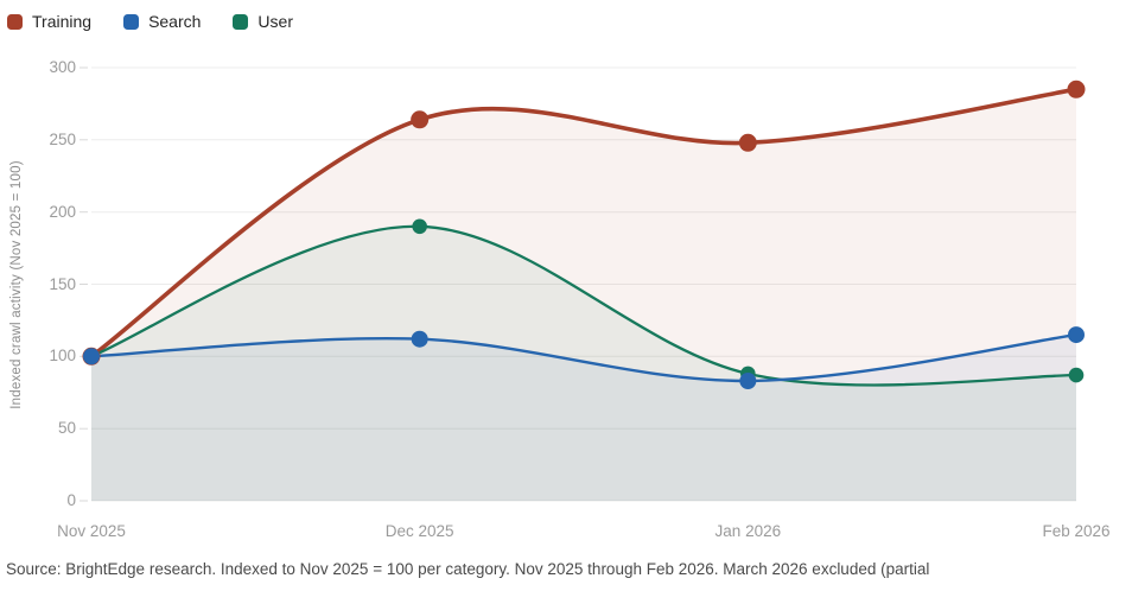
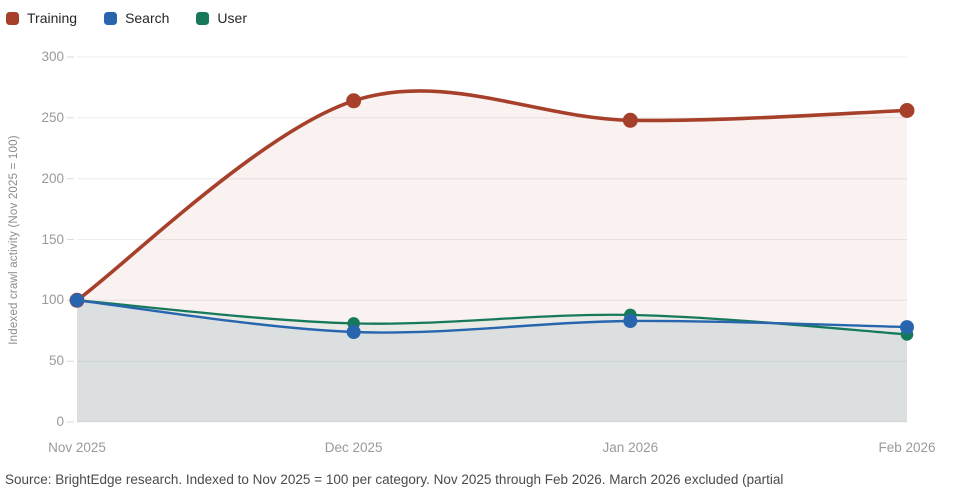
Search/Dec 2025: 112 -> 74
User/Dec 2025: 190 -> 81
Training/Feb 2026: 285 -> 256
Search/Feb 2026: 115 -> 78
User/Feb 2026: 87 -> 72
